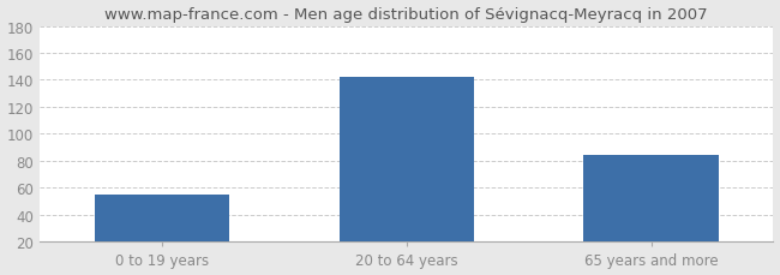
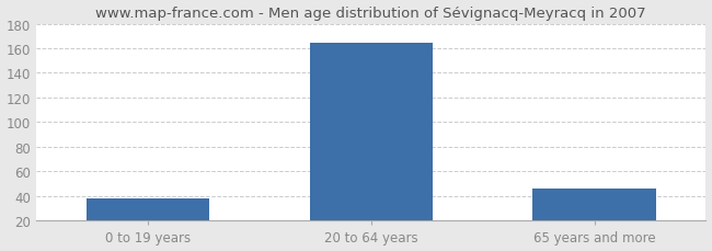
0 to 19 years: 55 -> 38
20 to 64 years: 142 -> 164
65 years and more: 84 -> 46
